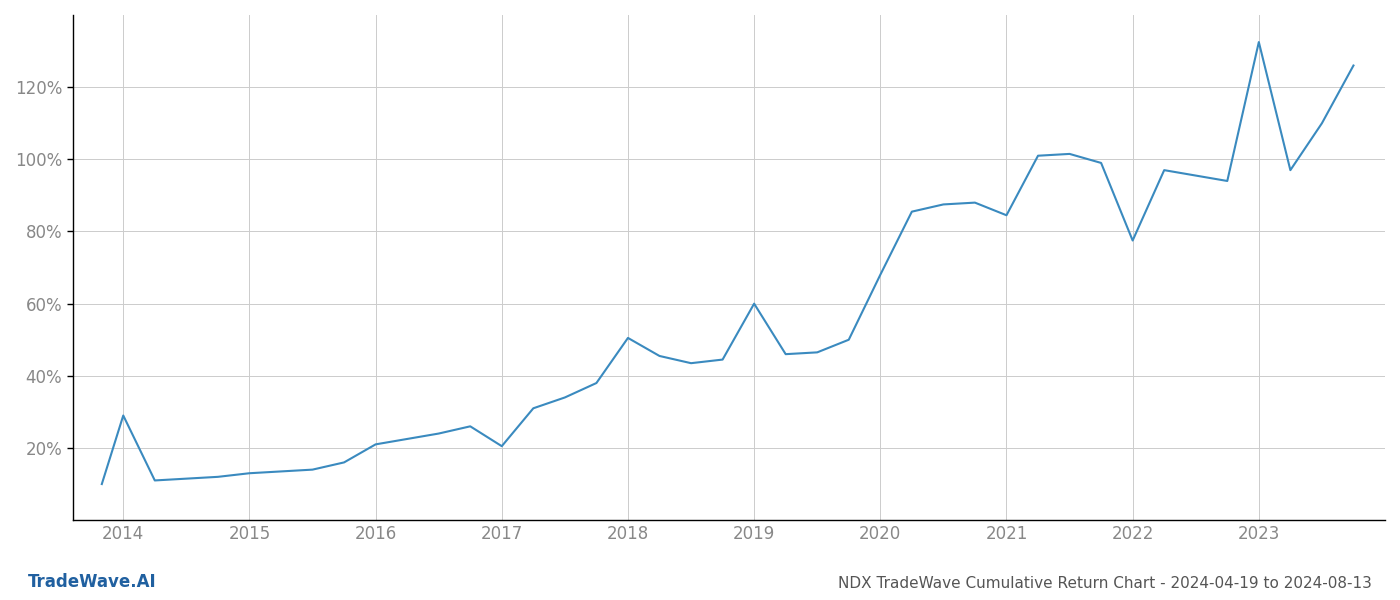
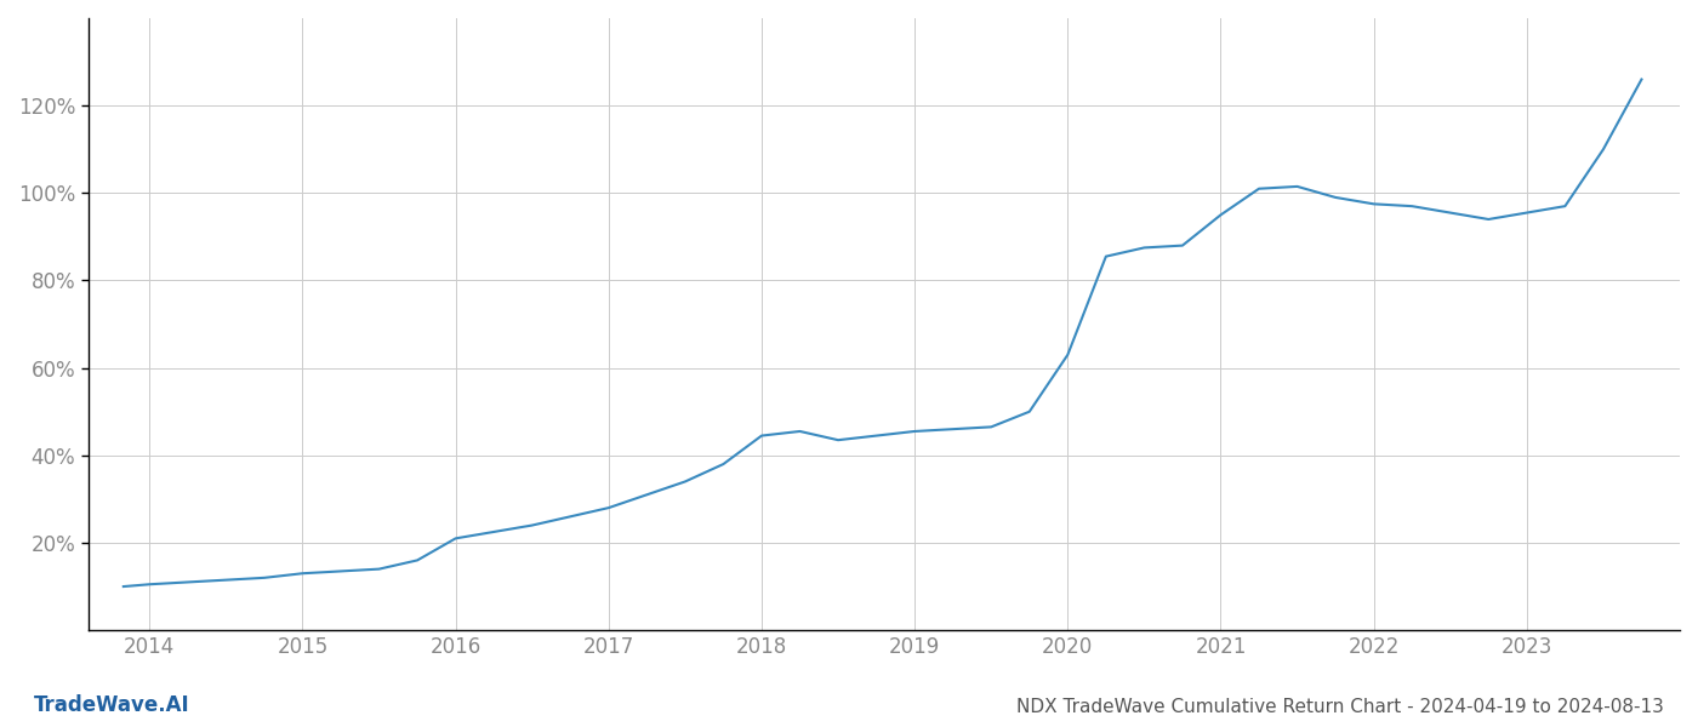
2014: 29.0% -> 10.5%
2017: 20.5% -> 28.0%
2018: 50.5% -> 44.5%
2019: 60.0% -> 45.5%
2020: 68.0% -> 63.0%
2021: 84.5% -> 95.0%
2022: 77.5% -> 97.5%
2023: 132.5% -> 95.5%
